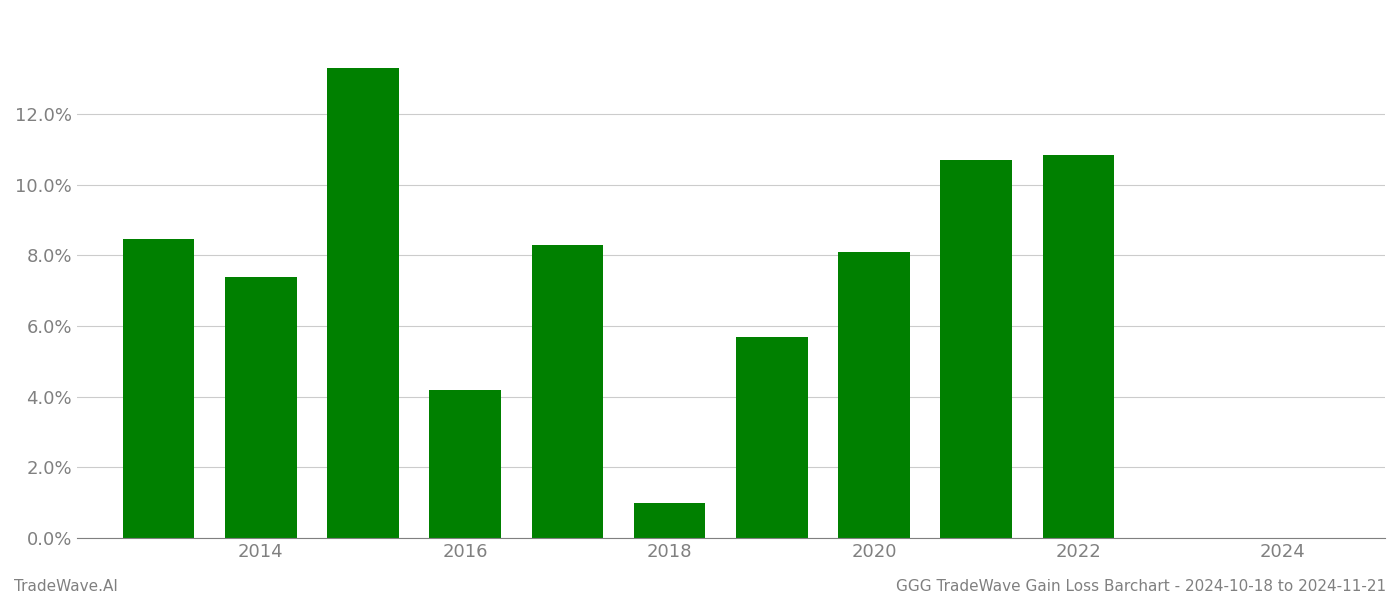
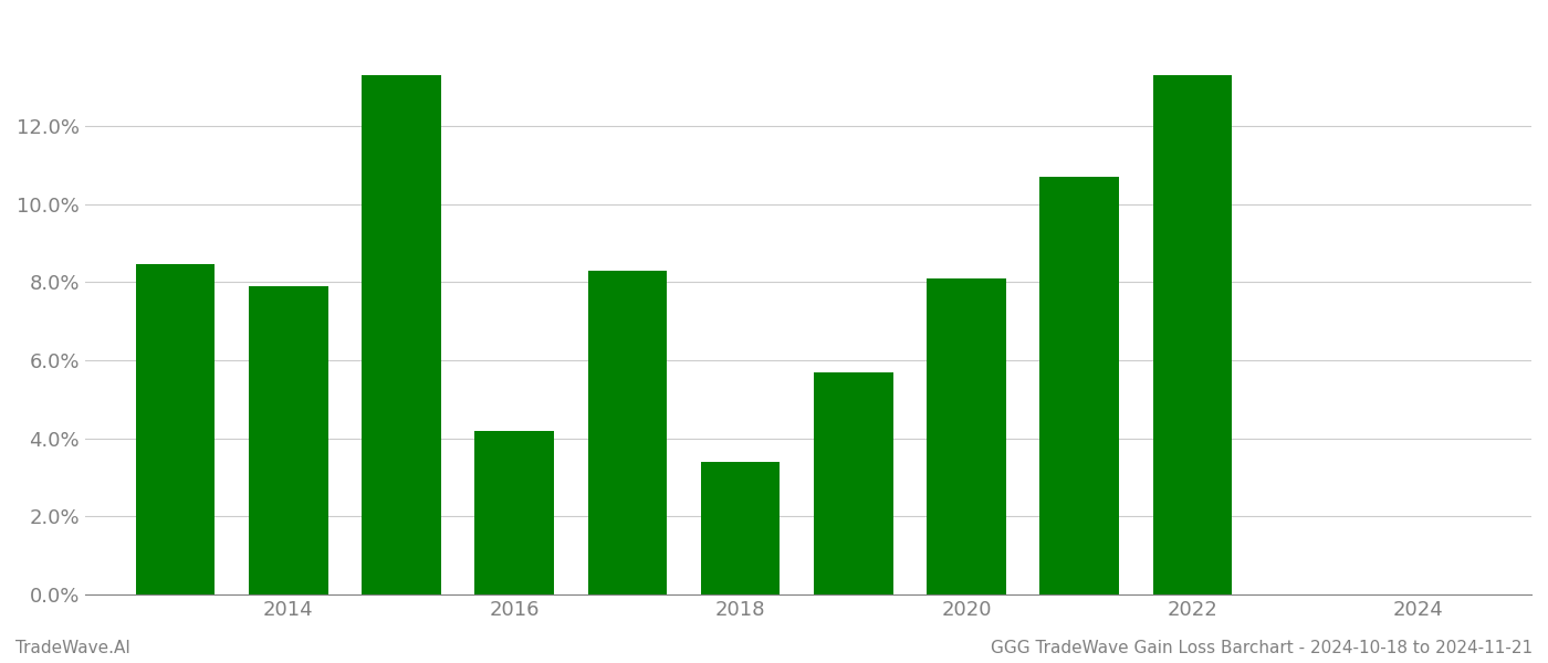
2014: 7.40% -> 7.90%
2018: 1.00% -> 3.40%
2022: 10.85% -> 13.30%
